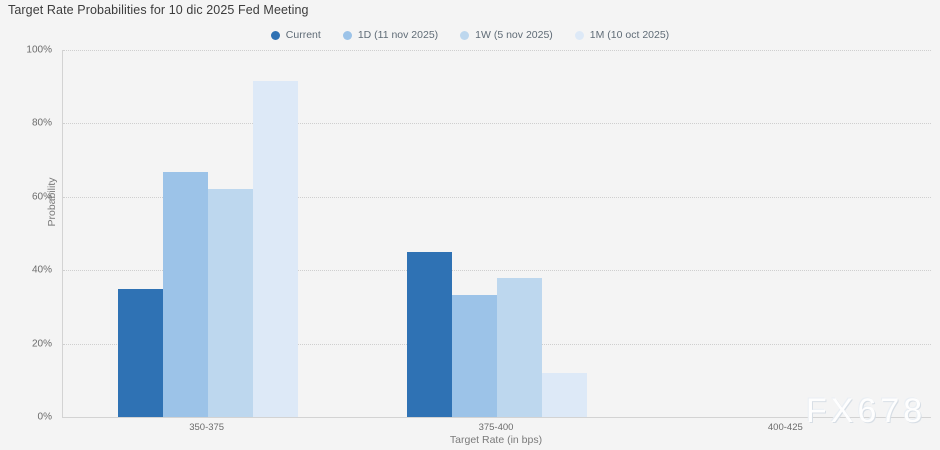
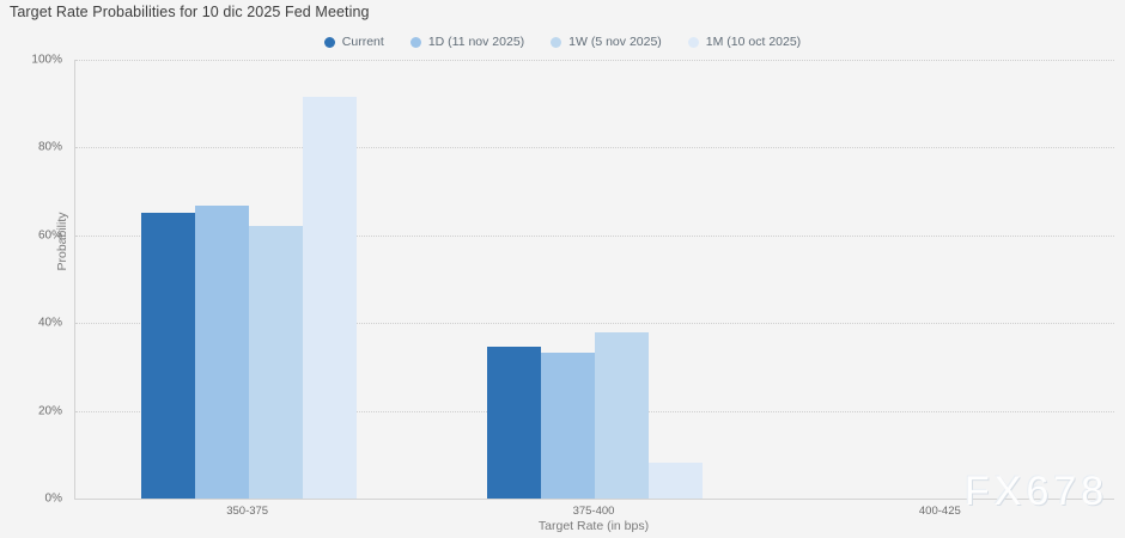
Current/350-375: 35% -> 65%
Current/375-400: 45% -> 34%
1M (10 oct 2025)/375-400: 12% -> 8%
